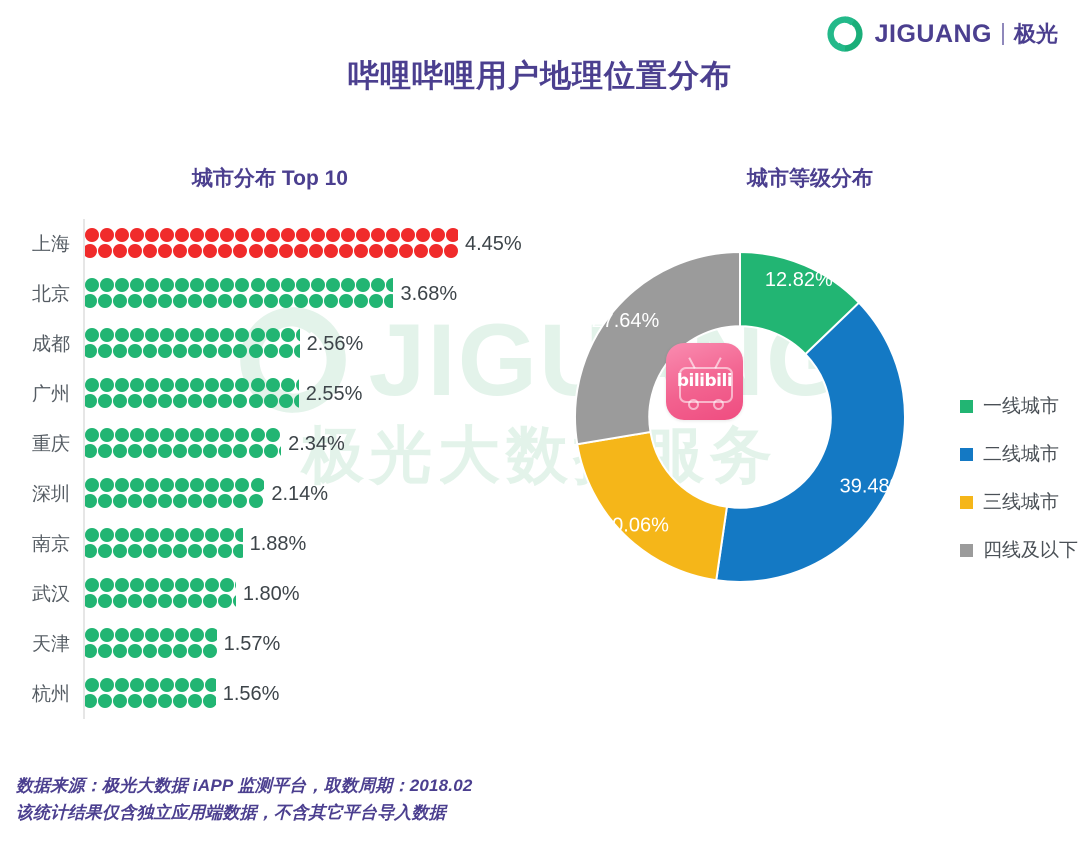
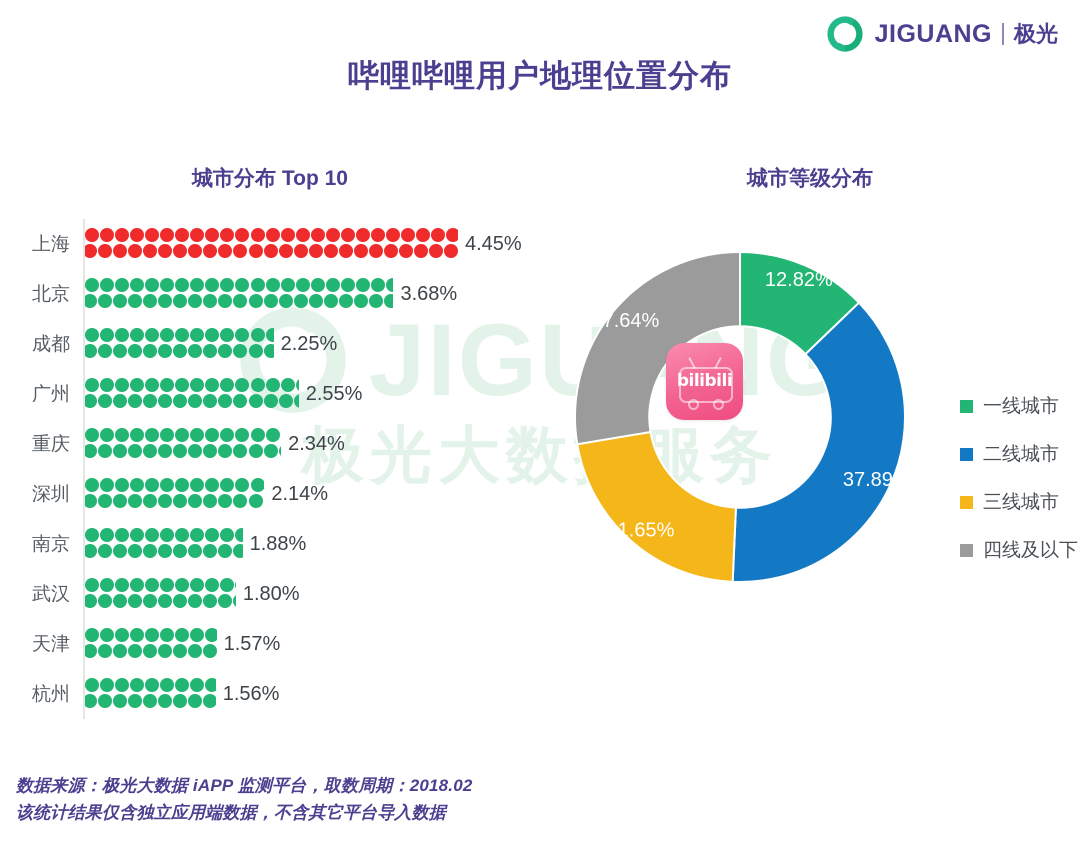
城市分布 Top 10/成都: 2.56% -> 2.25%
城市等级分布/二线城市: 39.48% -> 37.89%
城市等级分布/三线城市: 20.06% -> 21.65%
